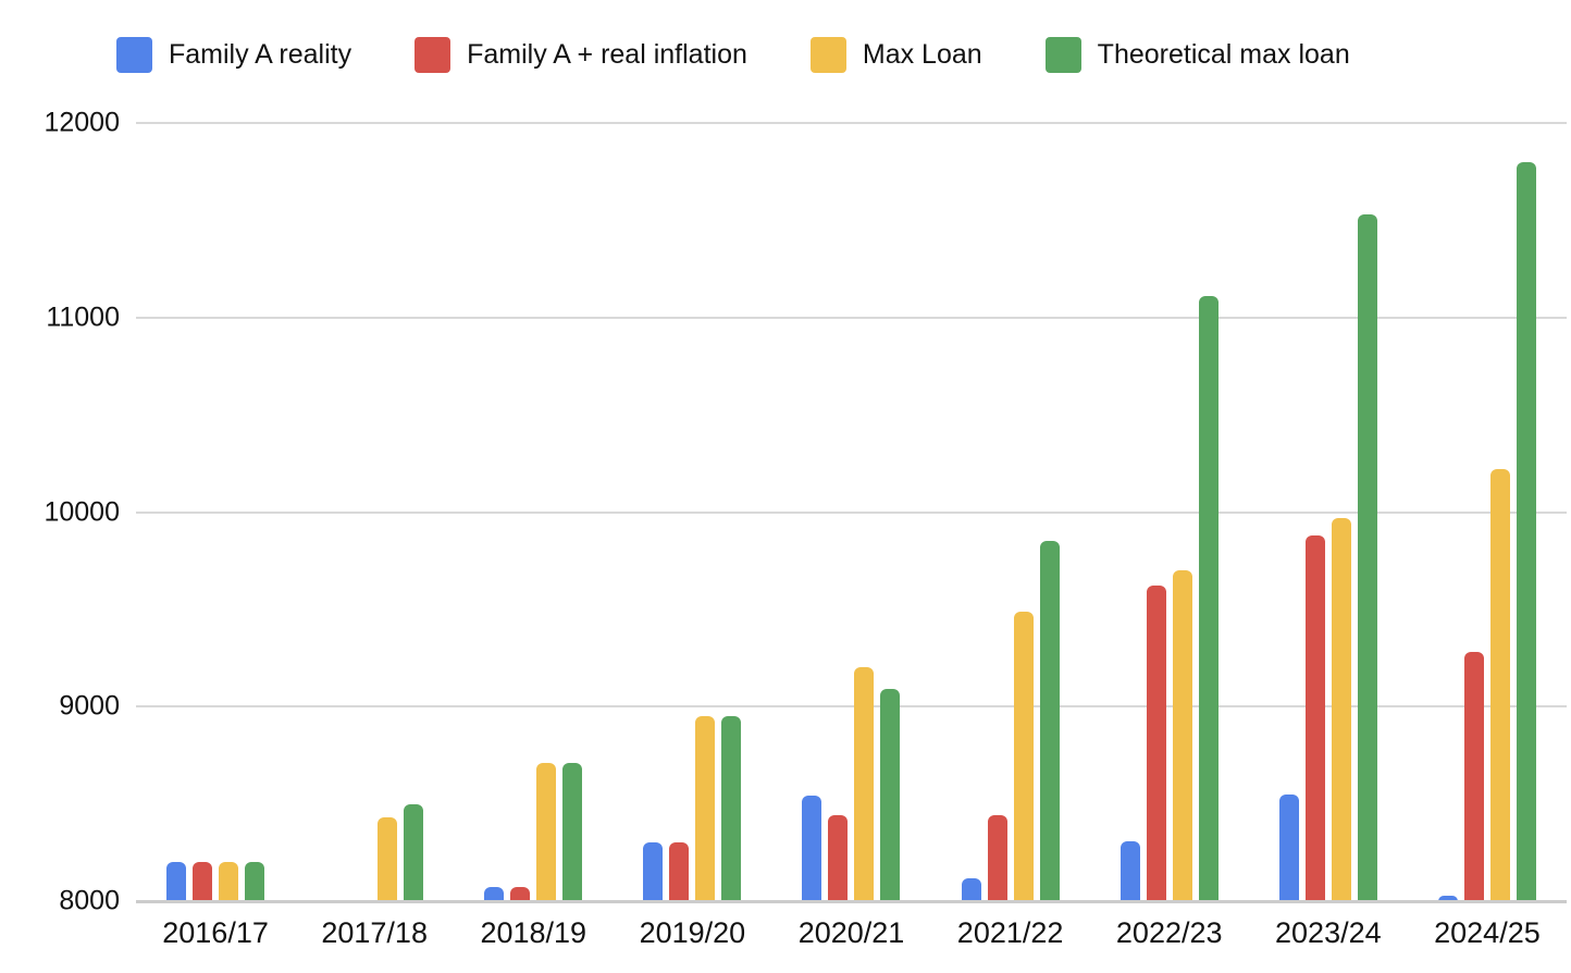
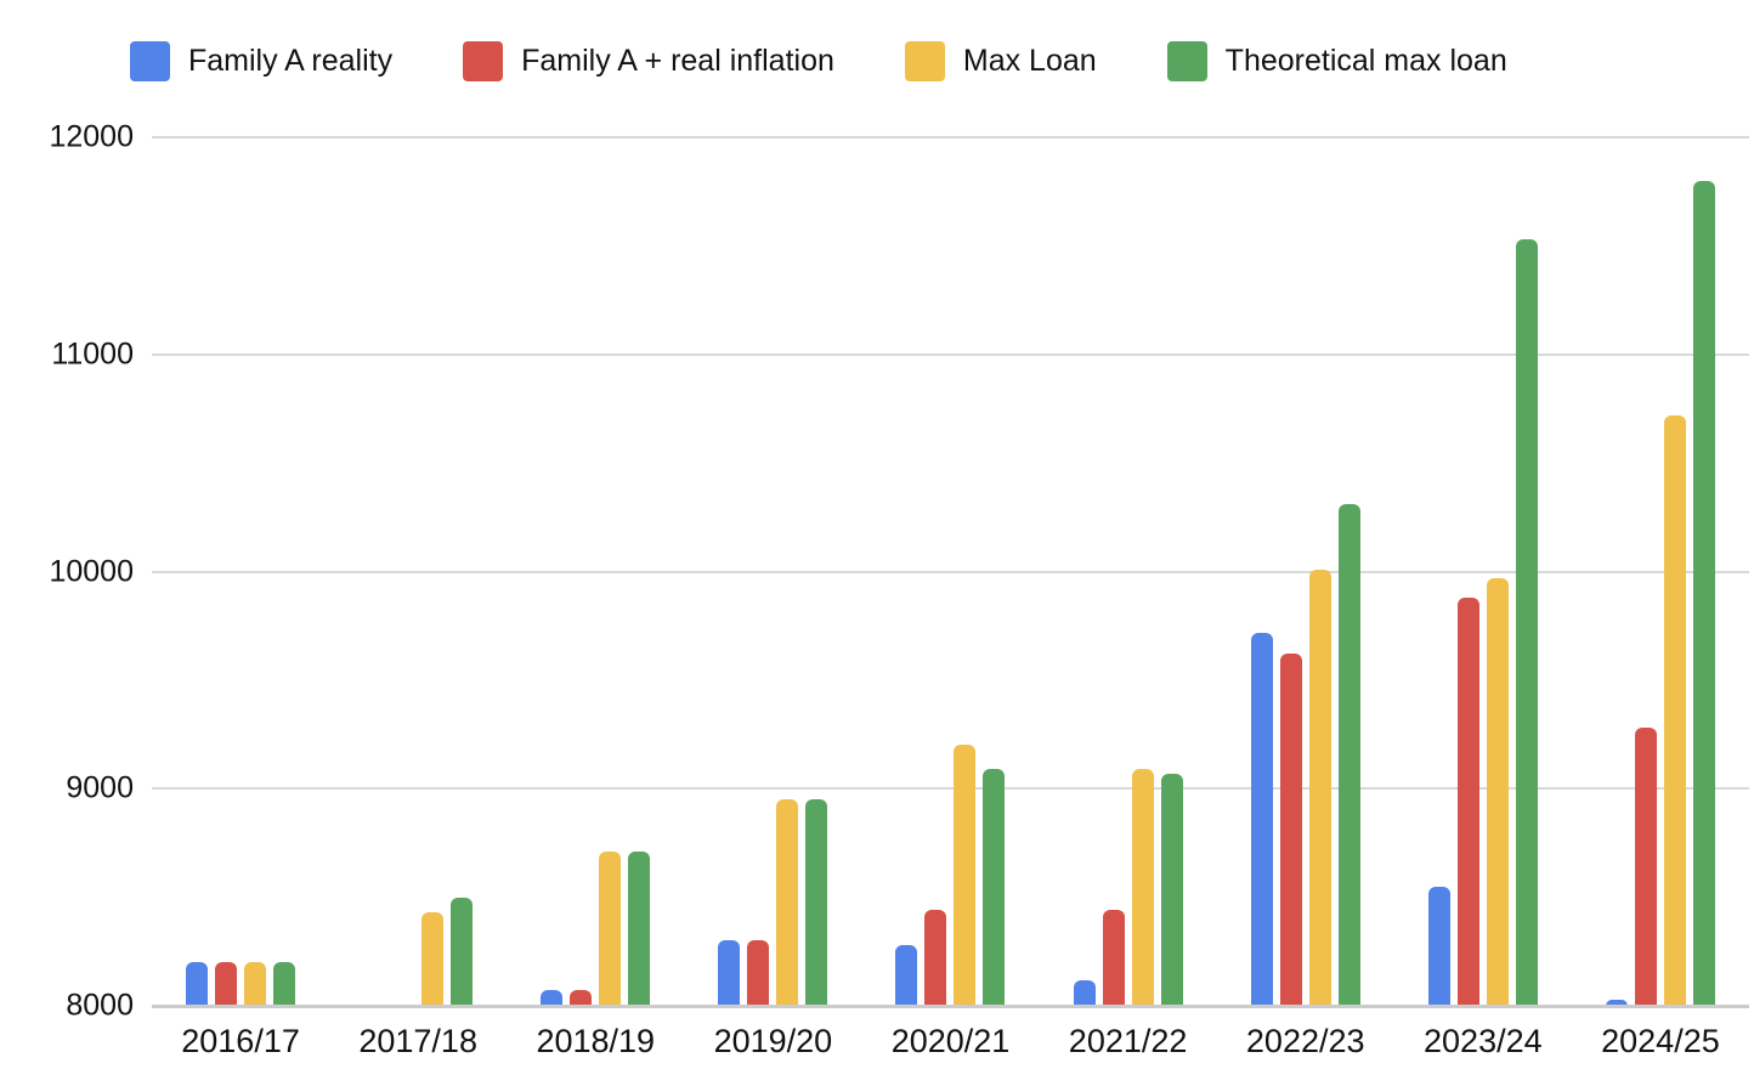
Family A reality/2020/21: 8540 -> 8280
Max Loan/2021/22: 9490 -> 9090
Theoretical max loan/2021/22: 9850 -> 9070
Family A reality/2022/23: 8310 -> 9720
Max Loan/2022/23: 9700 -> 10010
Theoretical max loan/2022/23: 11110 -> 10310
Max Loan/2024/25: 10220 -> 10720
